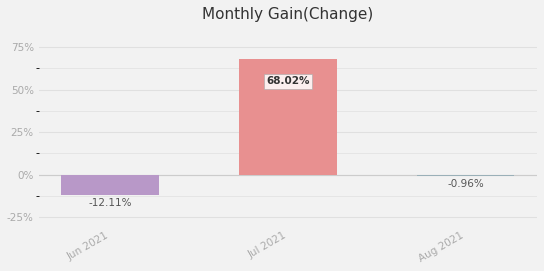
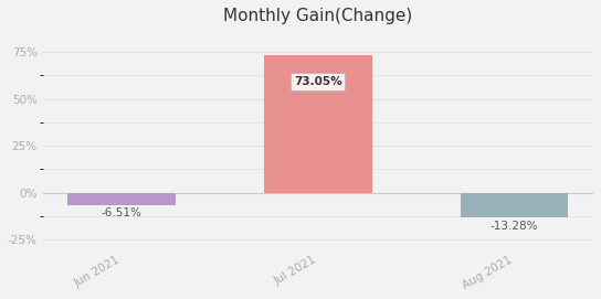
Jun 2021: -12.11% -> -6.51%
Jul 2021: 68.02% -> 73.05%
Aug 2021: -0.96% -> -13.28%
